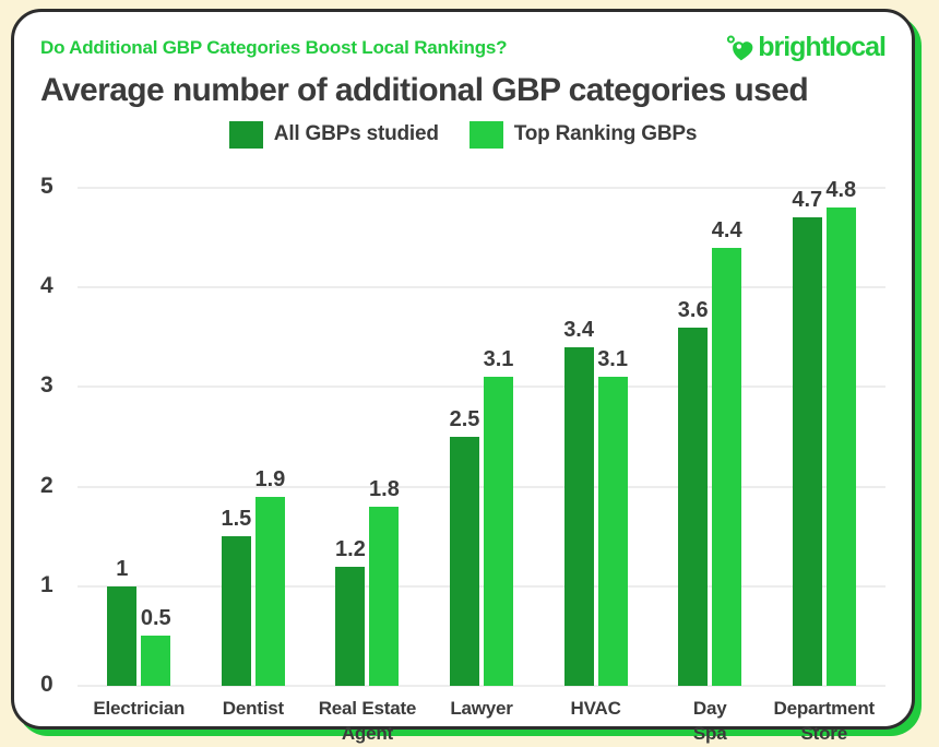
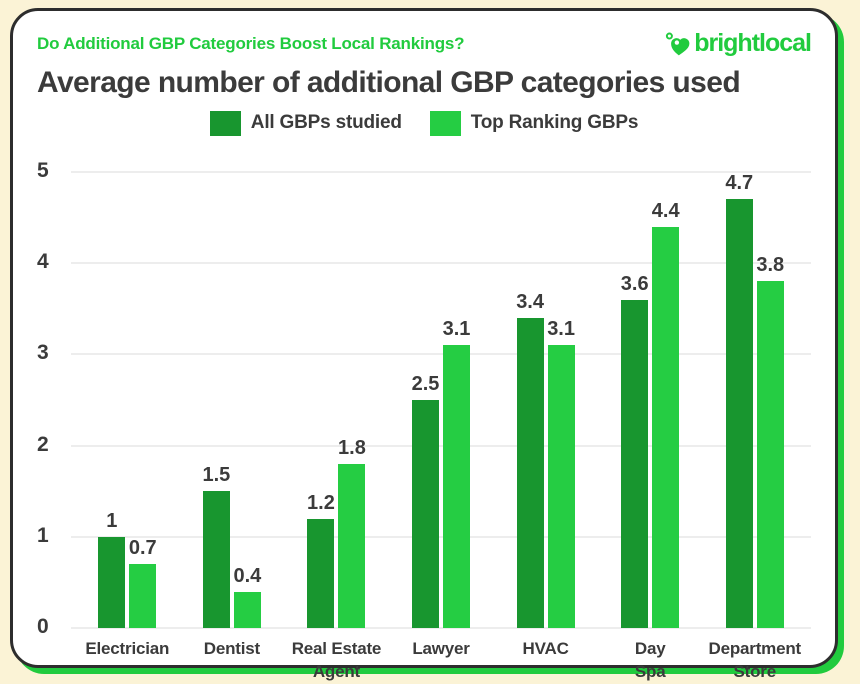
Top Ranking GBPs/Electrician: 0.5 -> 0.7
Top Ranking GBPs/Dentist: 1.9 -> 0.4
Top Ranking GBPs/Department Store: 4.8 -> 3.8
